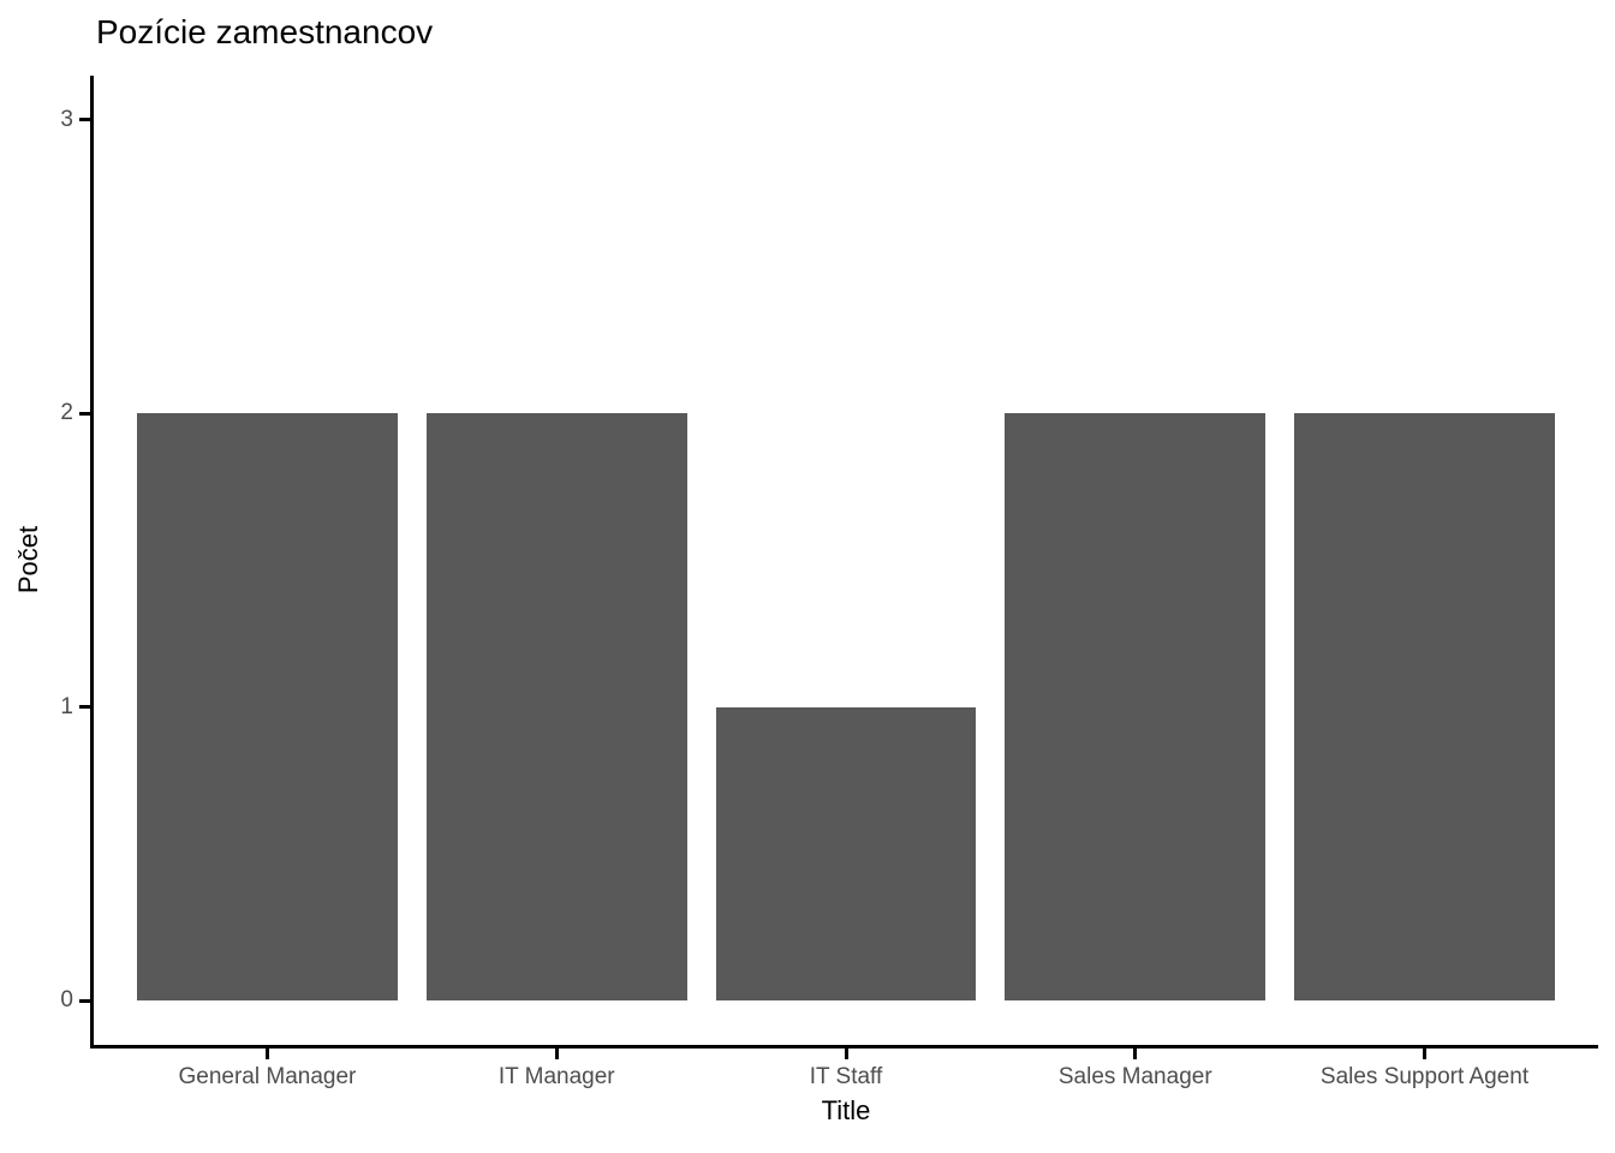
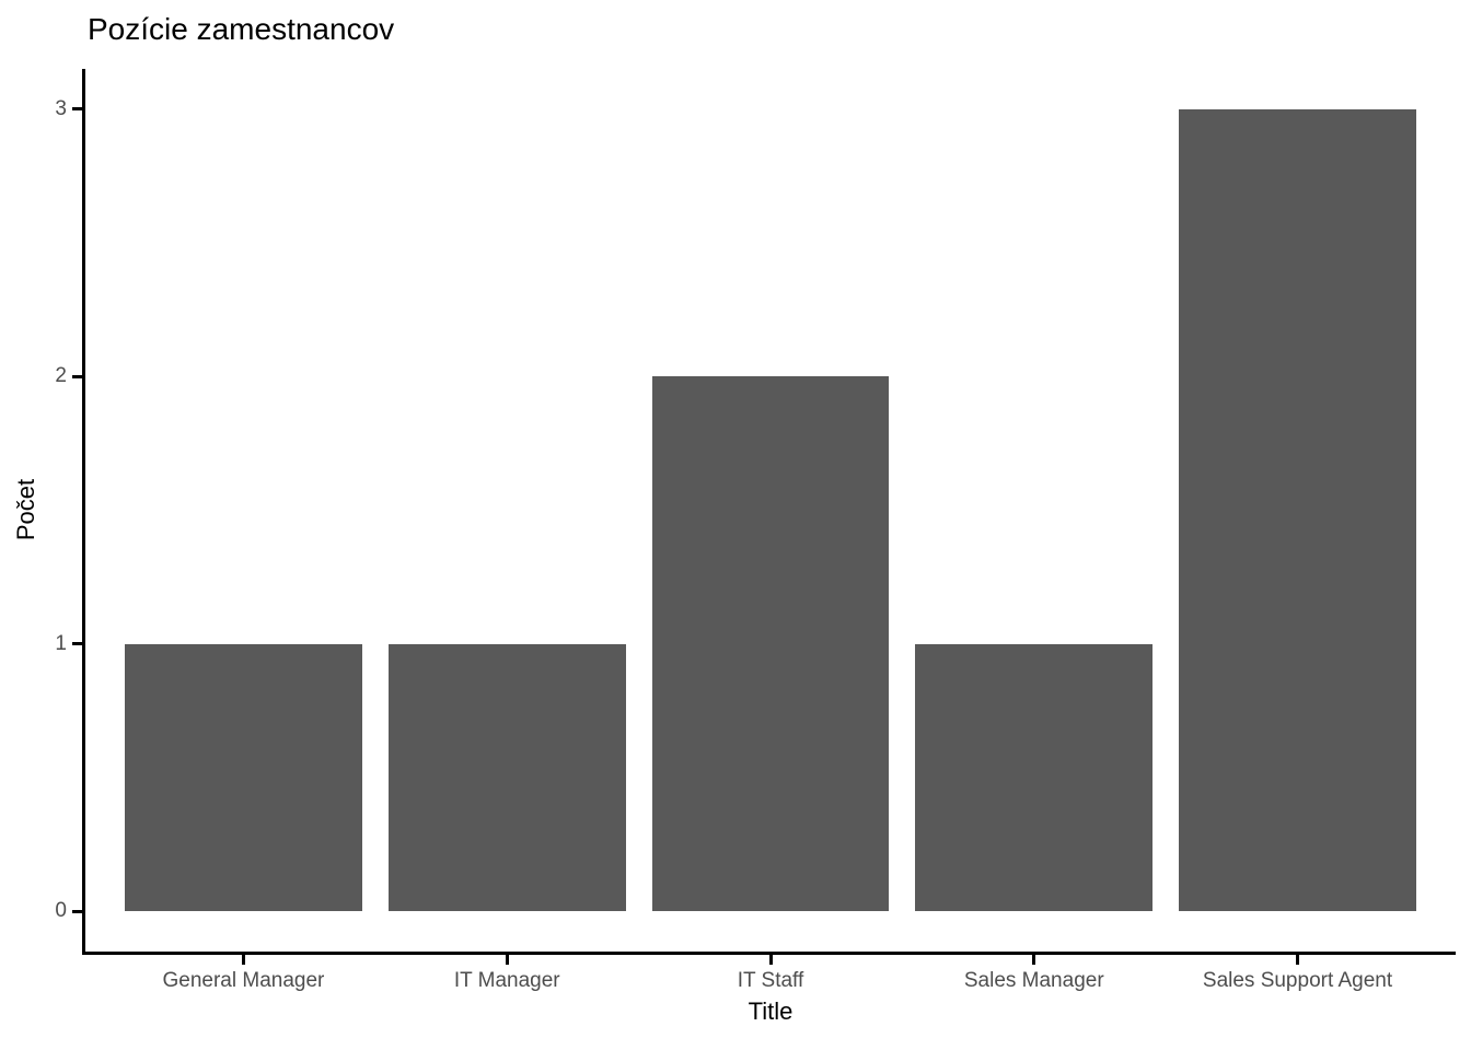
General Manager: 2 -> 1
IT Manager: 2 -> 1
IT Staff: 1 -> 2
Sales Manager: 2 -> 1
Sales Support Agent: 2 -> 3
